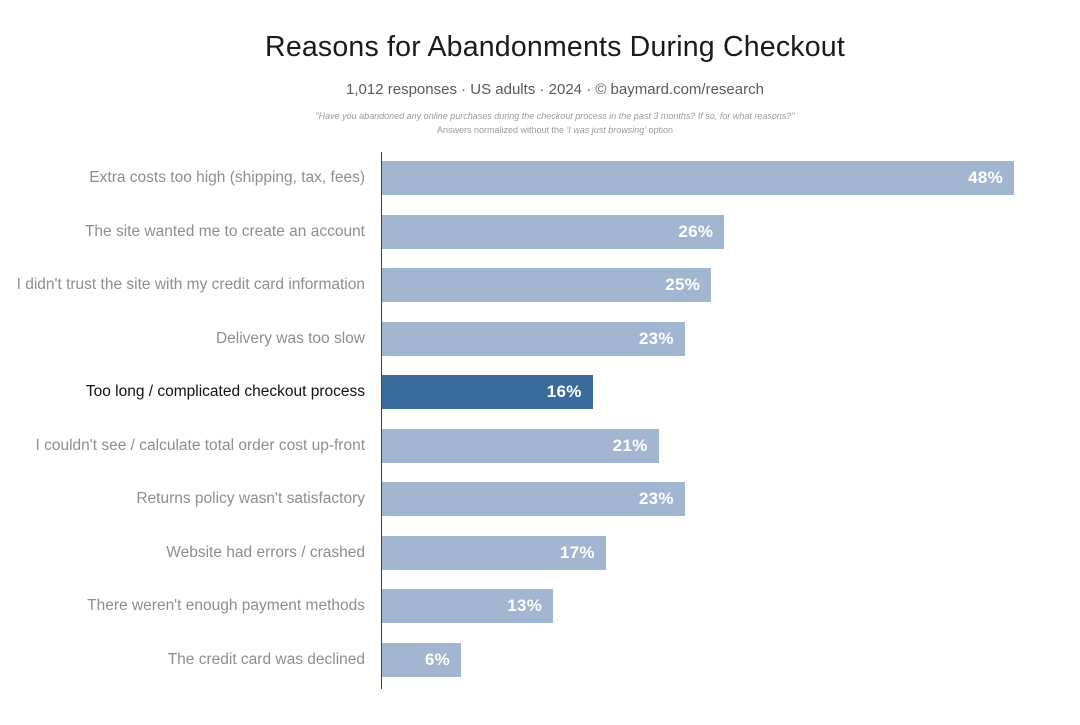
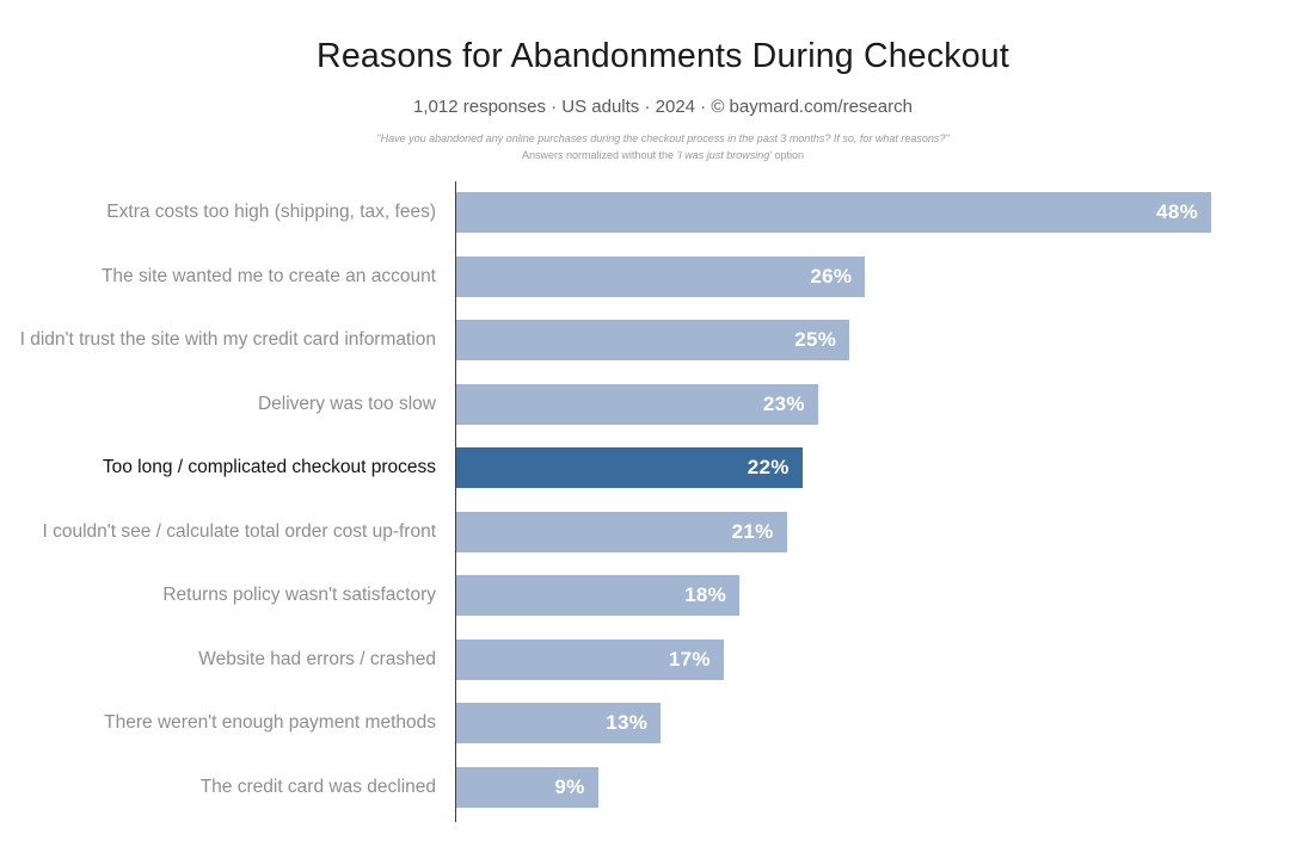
Too long / complicated checkout process: 16% -> 22%
Returns policy wasn't satisfactory: 23% -> 18%
The credit card was declined: 6% -> 9%
